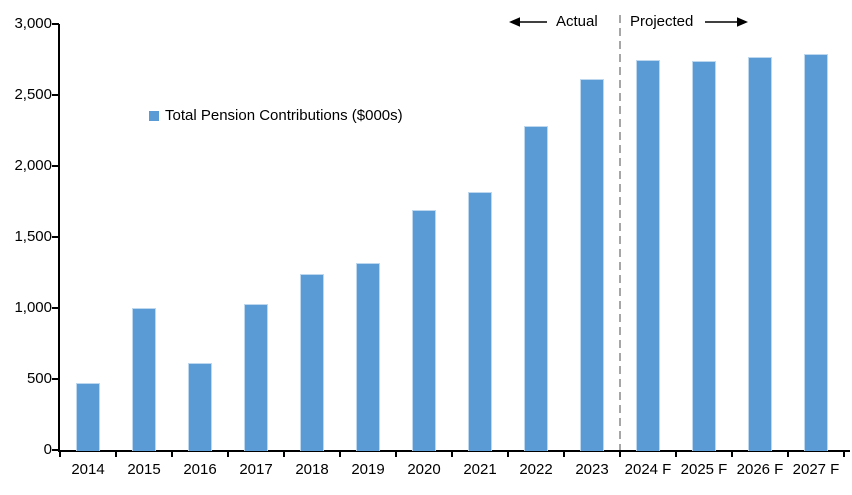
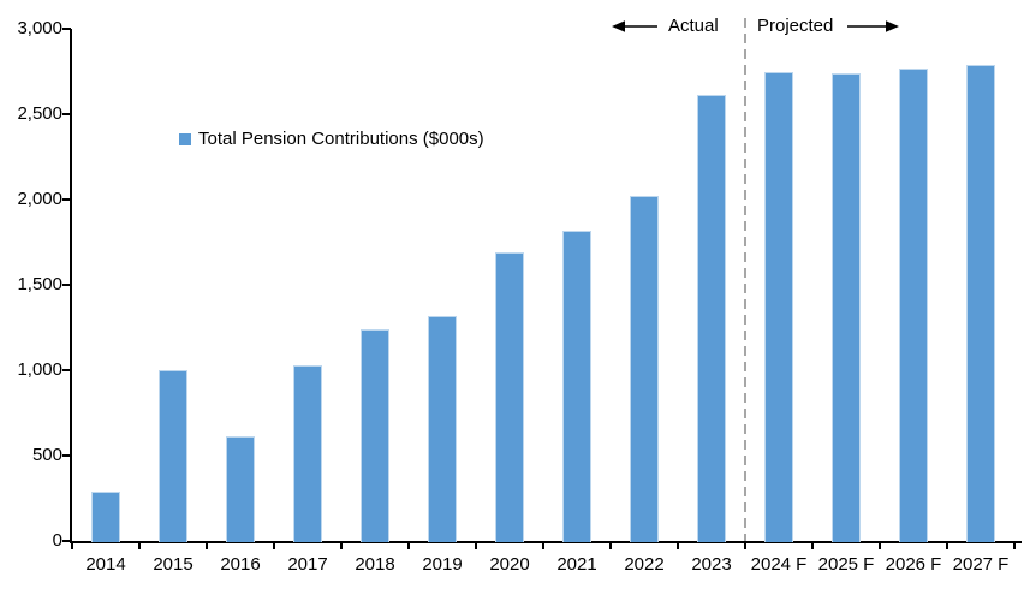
2014: 480 -> 290
2022: 2280 -> 2020
